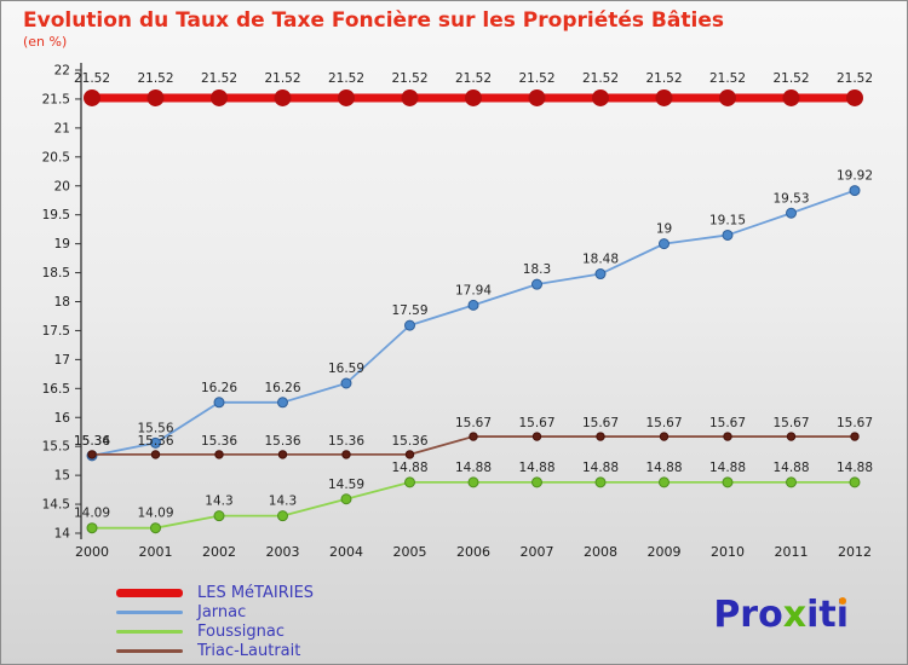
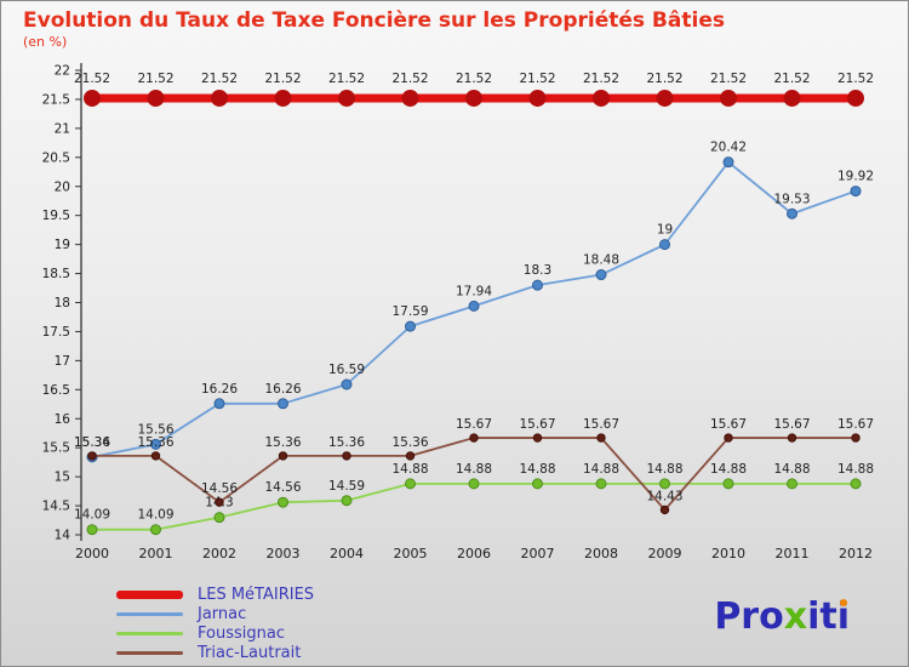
Triac-Lautrait/2002: 15.36 -> 14.56
Foussignac/2003: 14.3 -> 14.56
Triac-Lautrait/2009: 15.67 -> 14.43
Jarnac/2010: 19.15 -> 20.42
